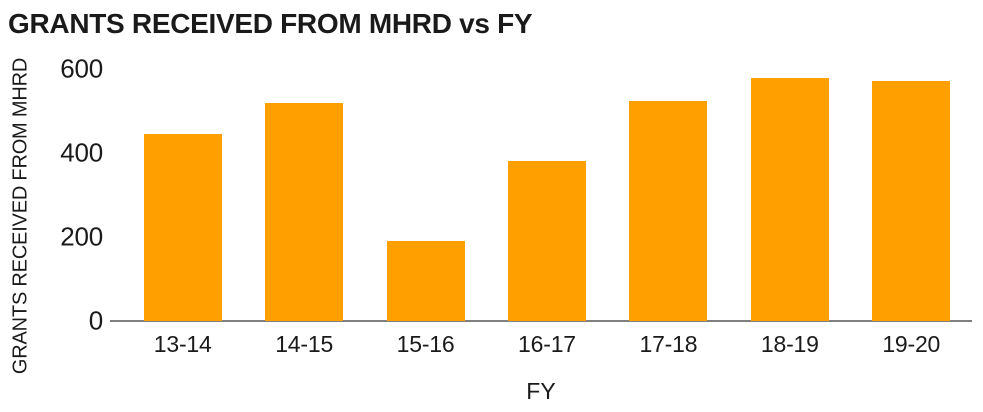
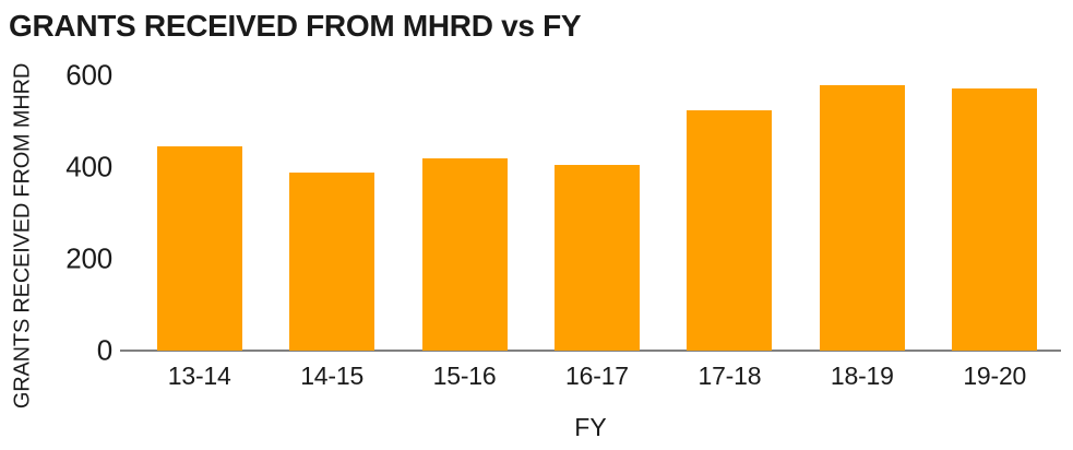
14-15: 520 -> 390
15-16: 190 -> 420
16-17: 380 -> 400
